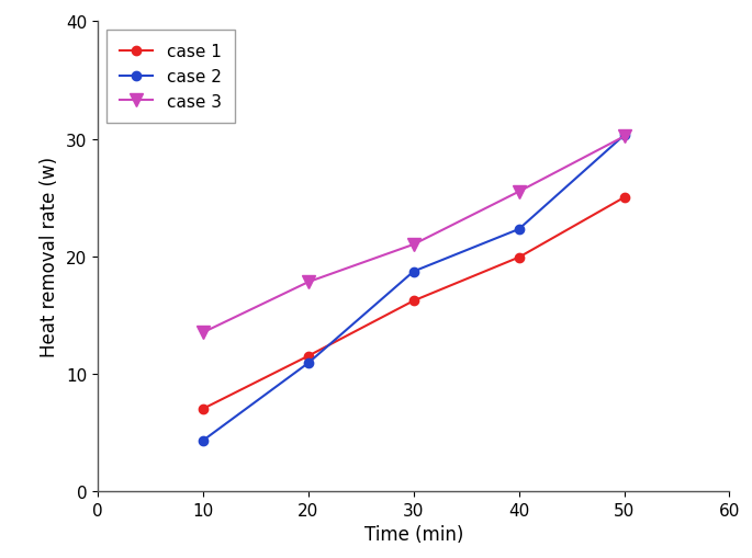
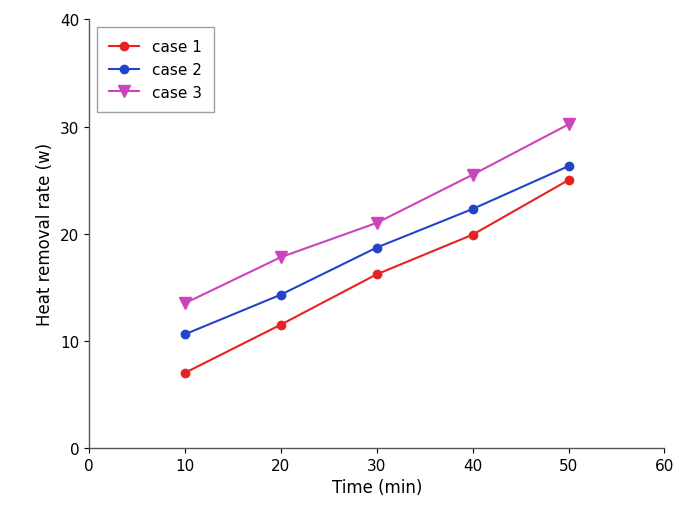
case 2/10: 4.3 -> 10.6
case 2/20: 10.9 -> 14.3
case 2/50: 30.3 -> 26.3
